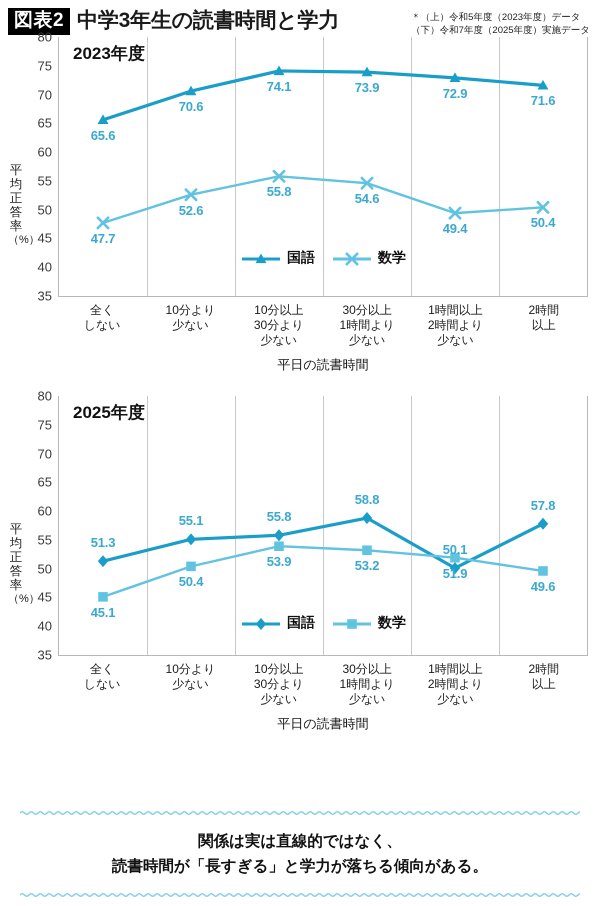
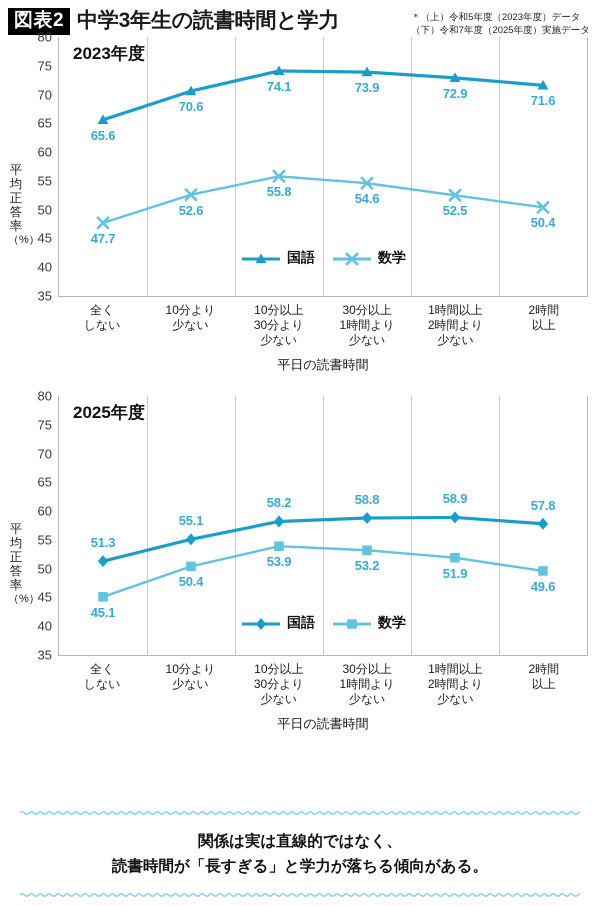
2023年度/数学/1時間以上2時間より少ない: 49.4 -> 52.5
2025年度/国語/10分以上30分より少ない: 55.8 -> 58.2
2025年度/国語/1時間以上2時間より少ない: 50.1 -> 58.9
